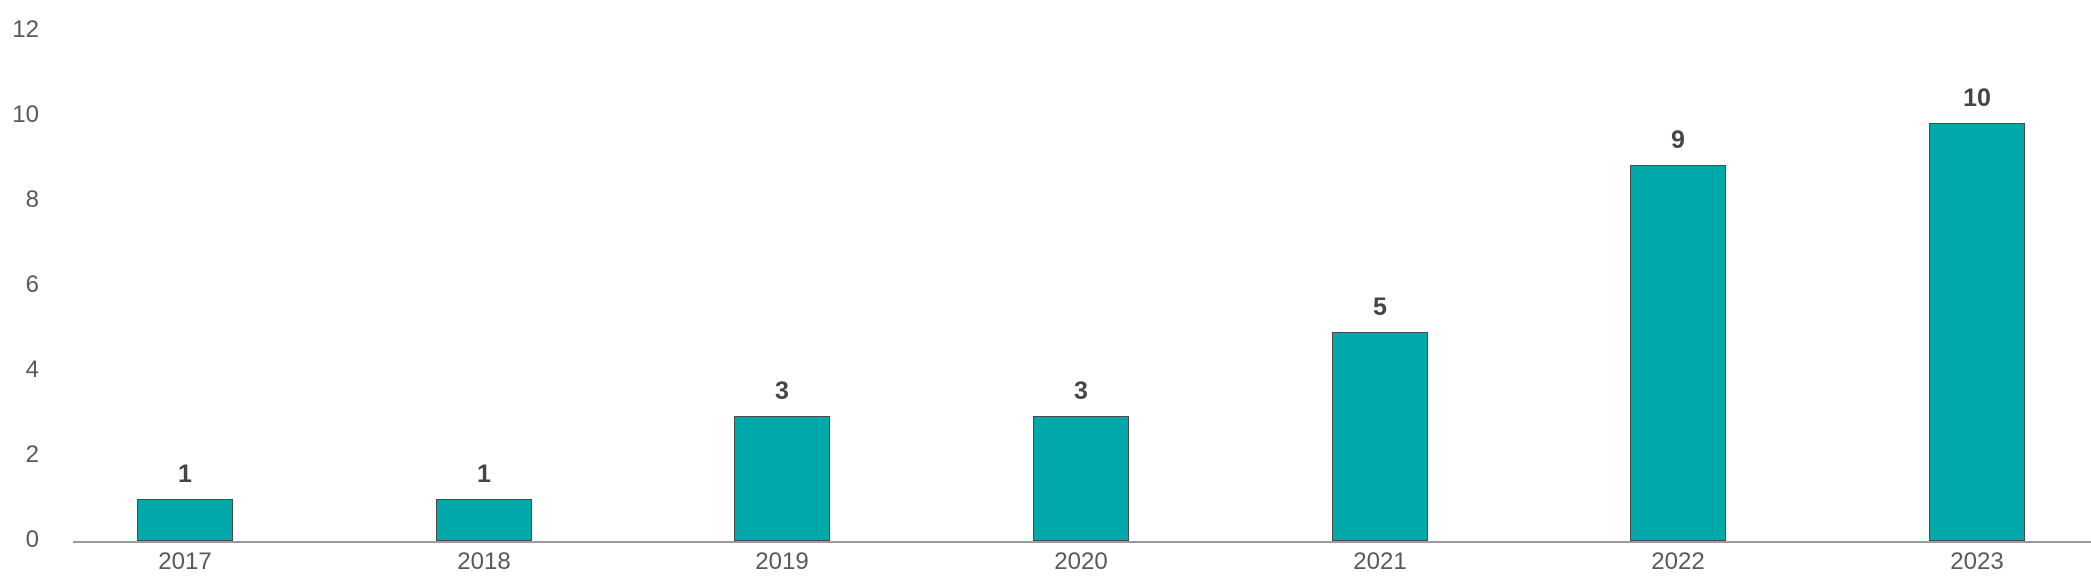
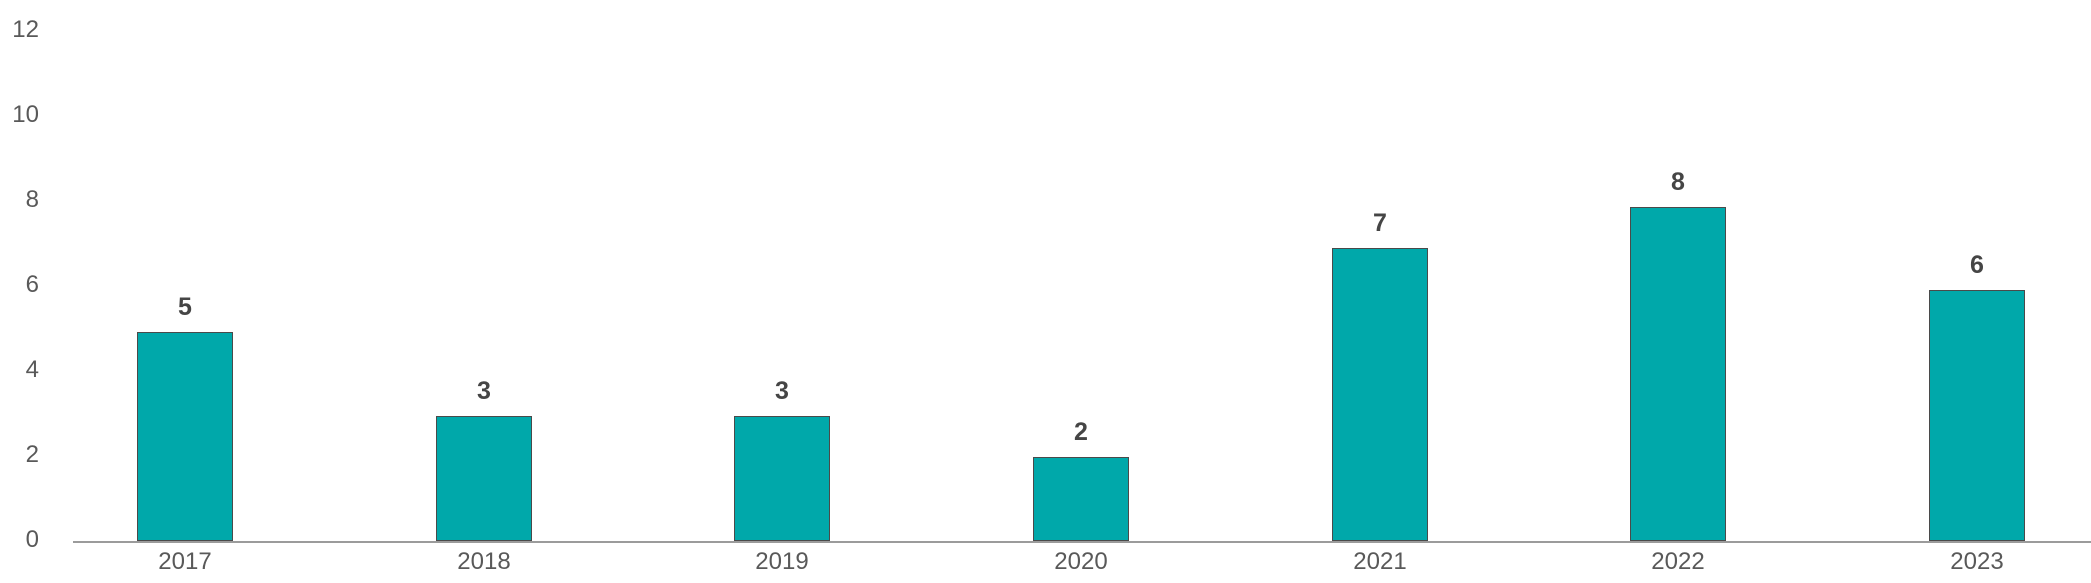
2017: 1 -> 5
2018: 1 -> 3
2020: 3 -> 2
2021: 5 -> 7
2022: 9 -> 8
2023: 10 -> 6
